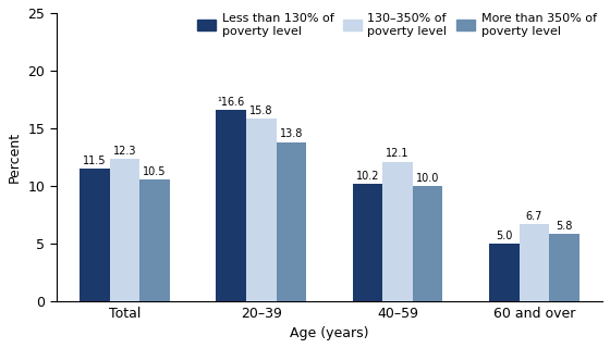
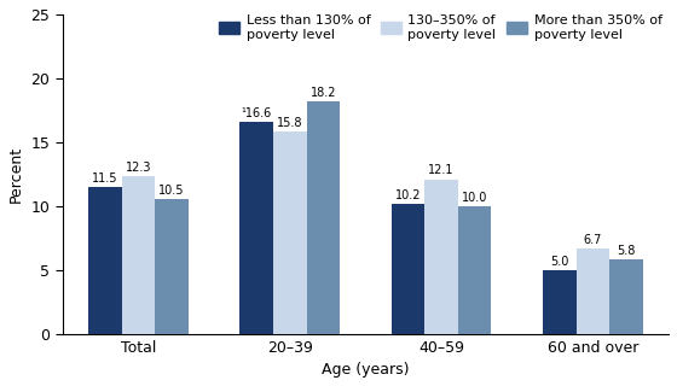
More than 350% of poverty level/20–39: 13.8 -> 18.2
